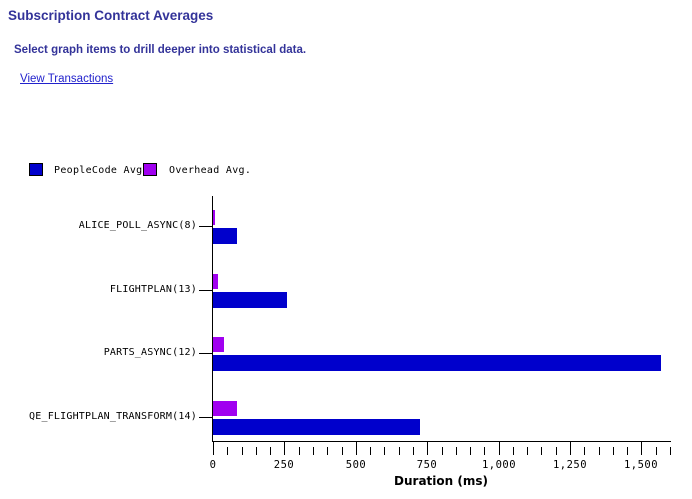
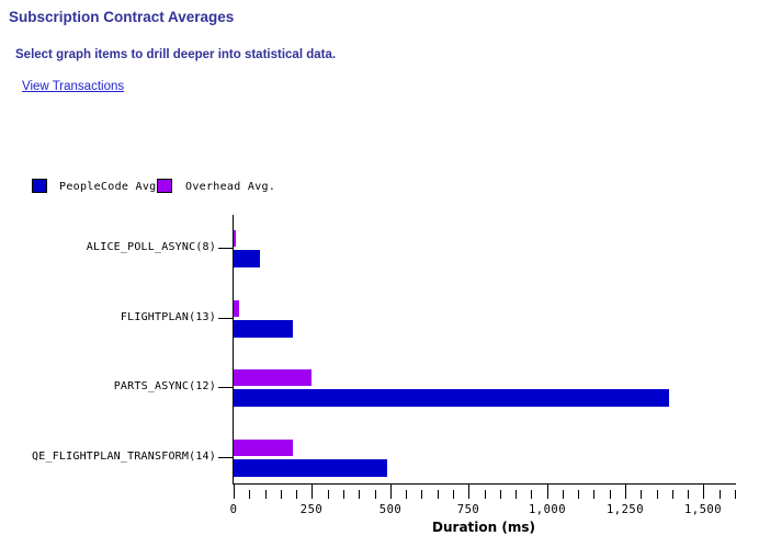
PeopleCode Avg./FLIGHTPLAN(13): 260 -> 190
PeopleCode Avg./PARTS_ASYNC(12): 1570 -> 1390
Overhead Avg./PARTS_ASYNC(12): 40 -> 250
PeopleCode Avg./QE_FLIGHTPLAN_TRANSFORM(14): 720 -> 490
Overhead Avg./QE_FLIGHTPLAN_TRANSFORM(14): 80 -> 190
